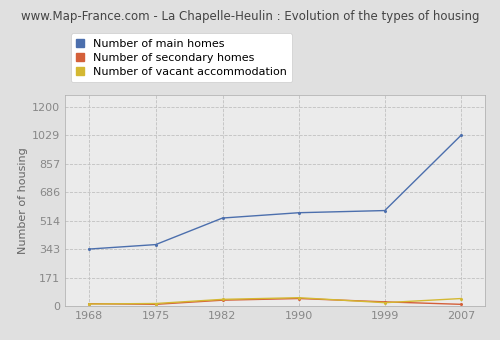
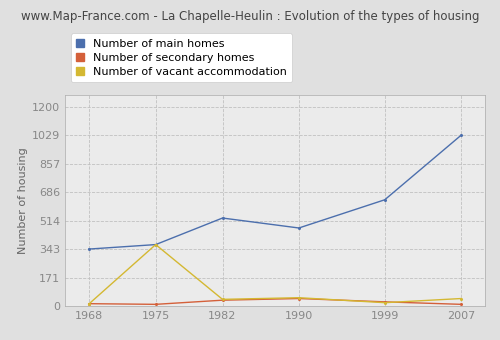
Number of vacant accommodation/1975: 20 -> 370
Number of main homes/1990: 560 -> 470
Number of main homes/1999: 580 -> 640
